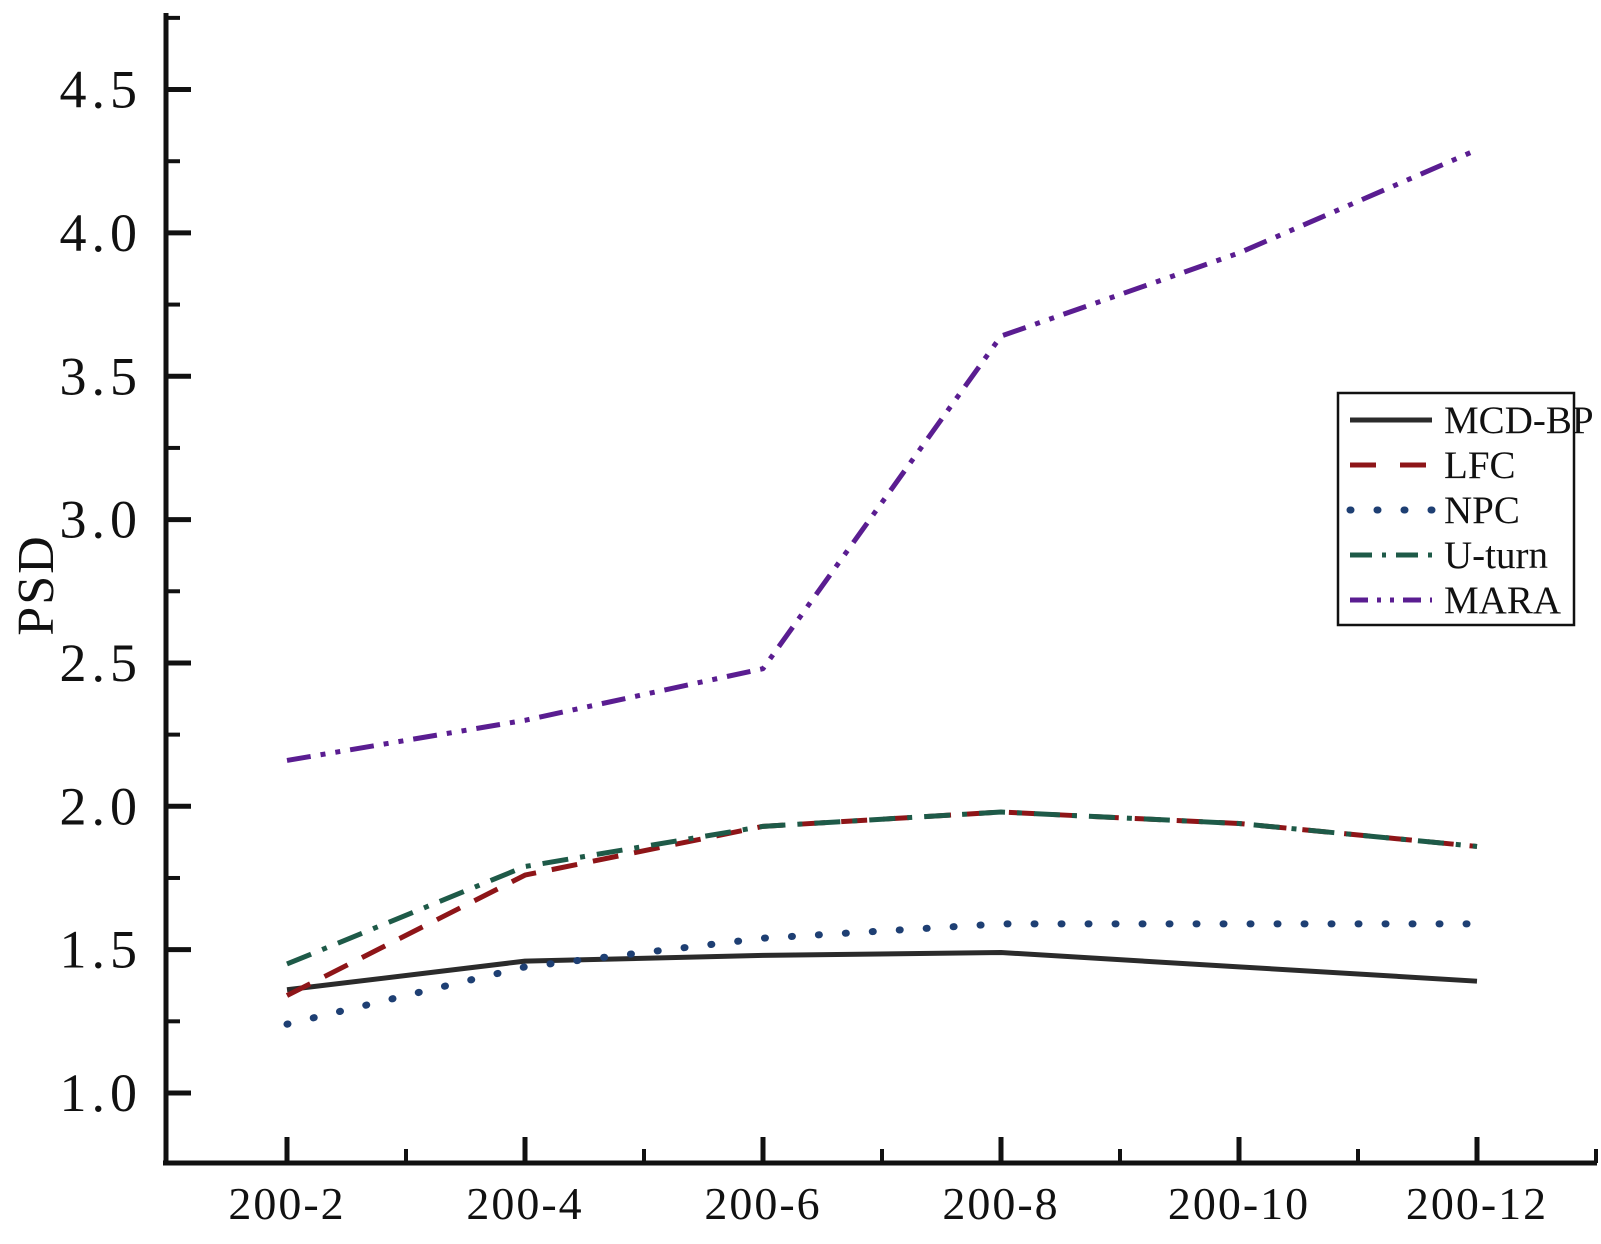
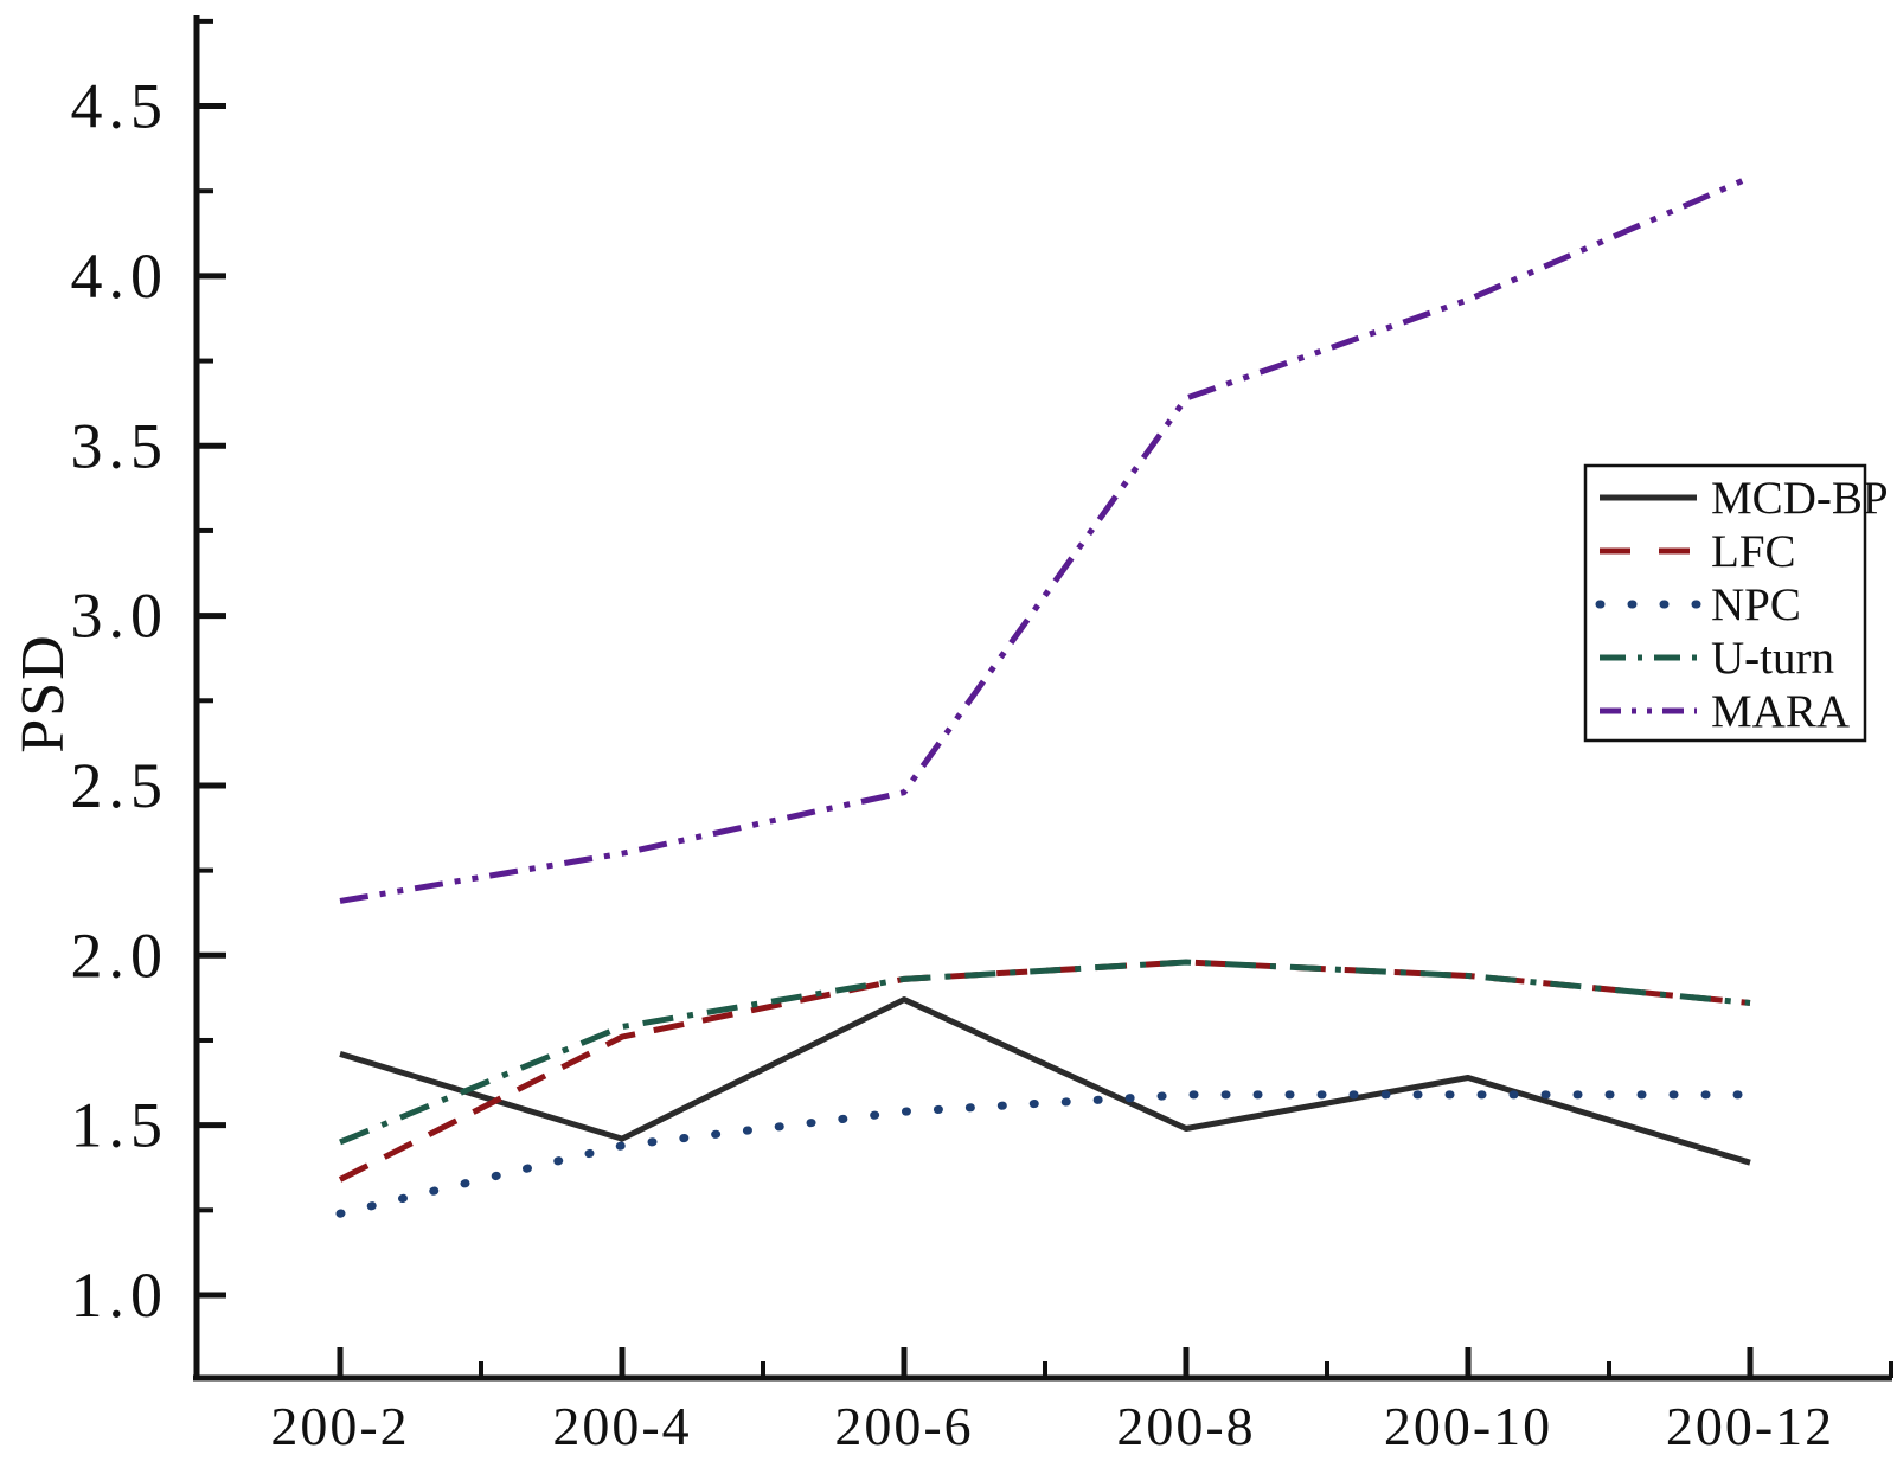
MCD-BP/200-2: 1.36 -> 1.71
MCD-BP/200-6: 1.48 -> 1.87
MCD-BP/200-10: 1.44 -> 1.64
